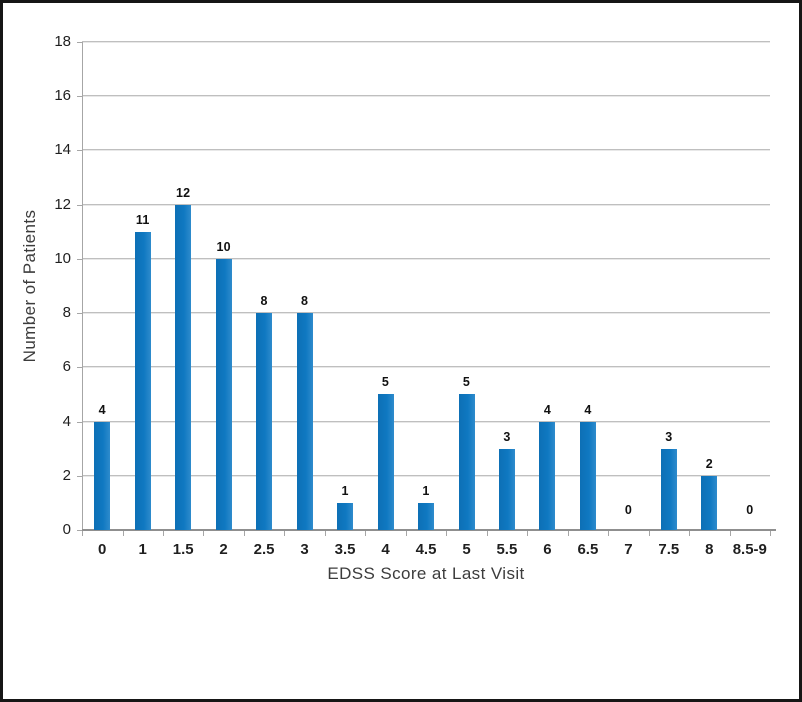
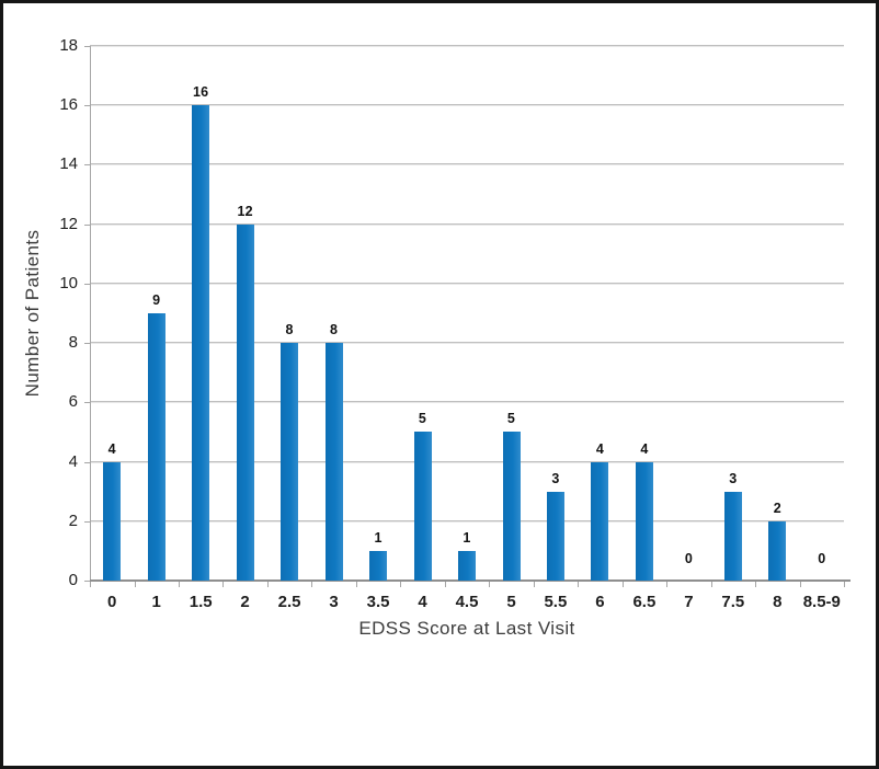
1: 11 -> 9
1.5: 12 -> 16
2: 10 -> 12
